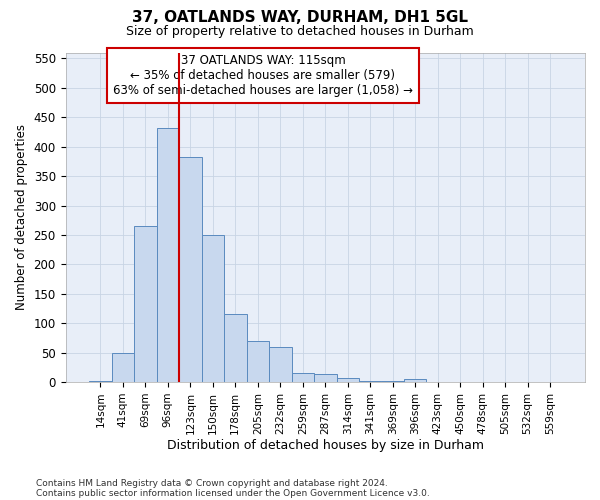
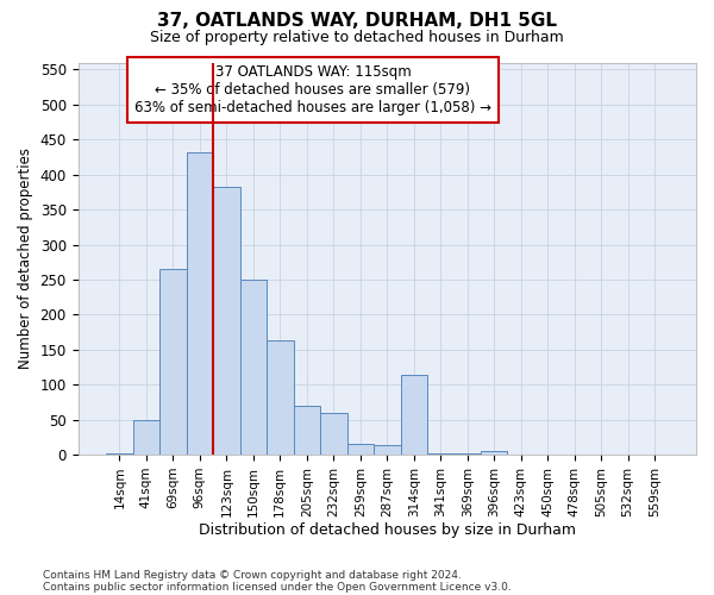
178sqm: 115 -> 164
314sqm: 7 -> 114
